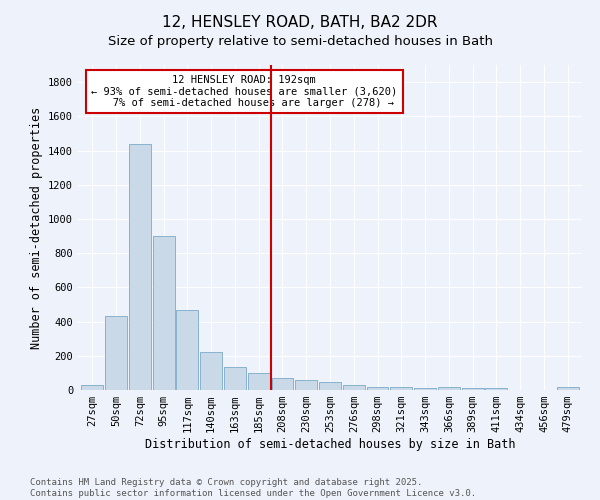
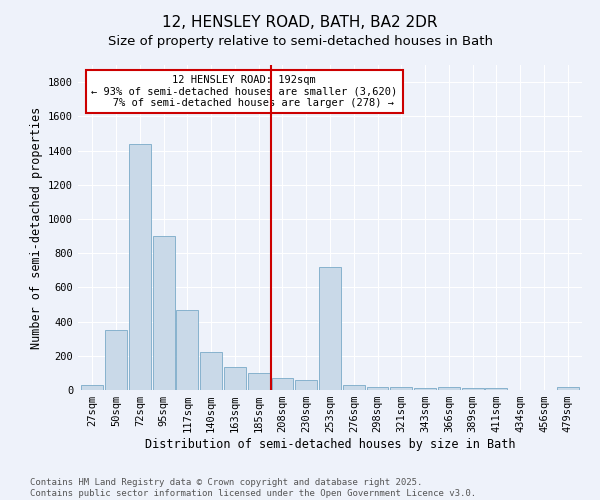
50sqm: 430 -> 350
253sqm: 40 -> 720
